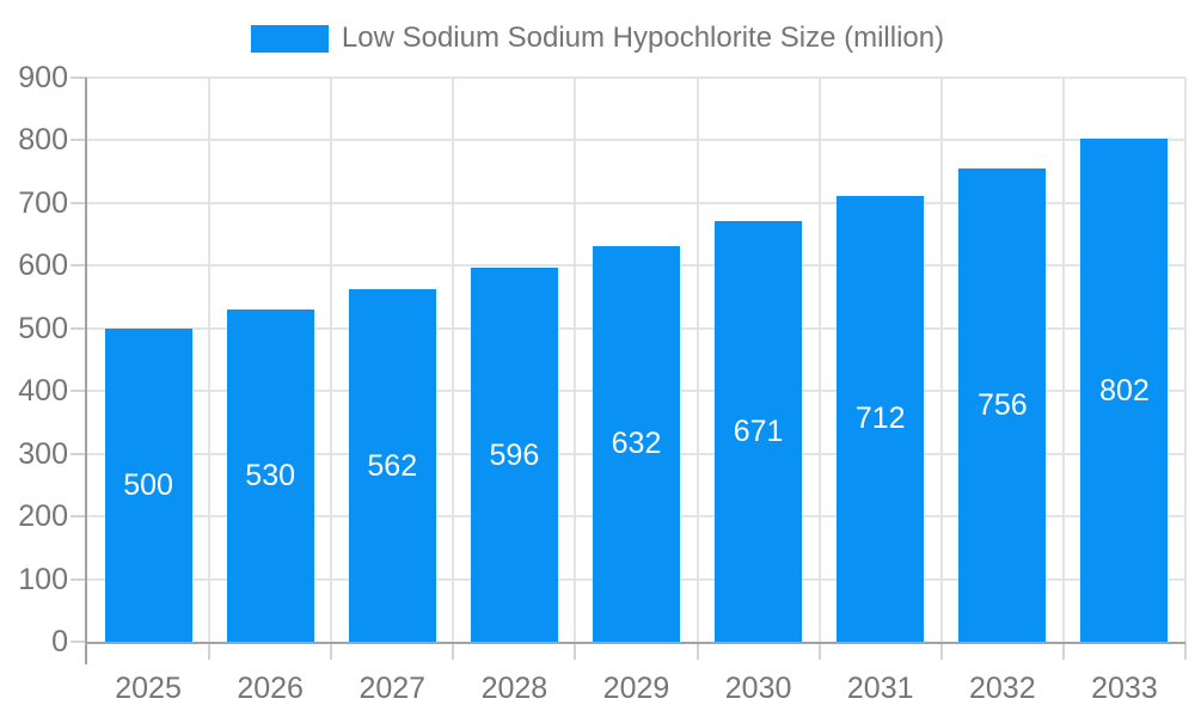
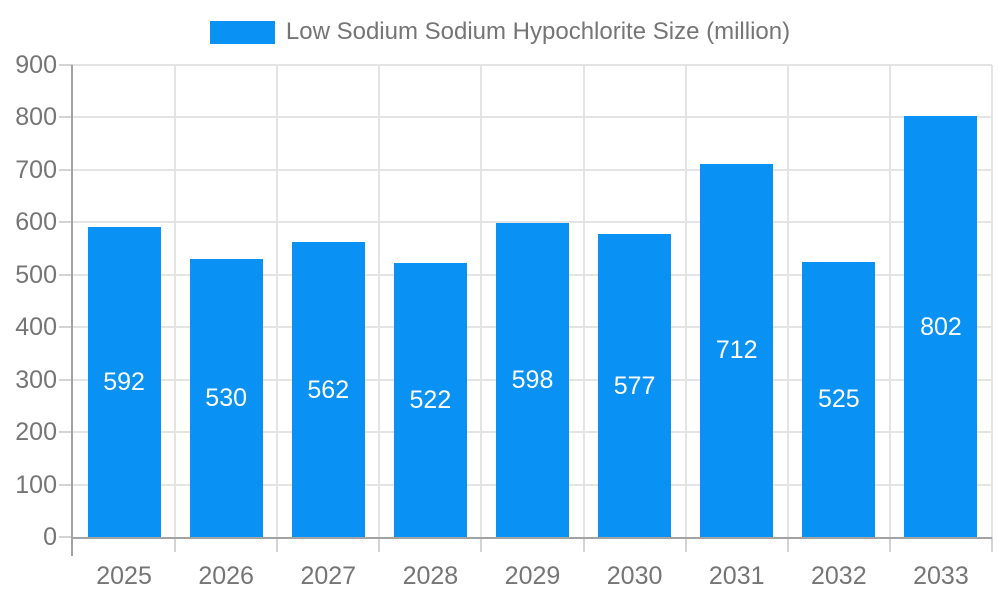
2025: 500 -> 592
2028: 596 -> 522
2029: 632 -> 598
2030: 671 -> 577
2032: 756 -> 525
